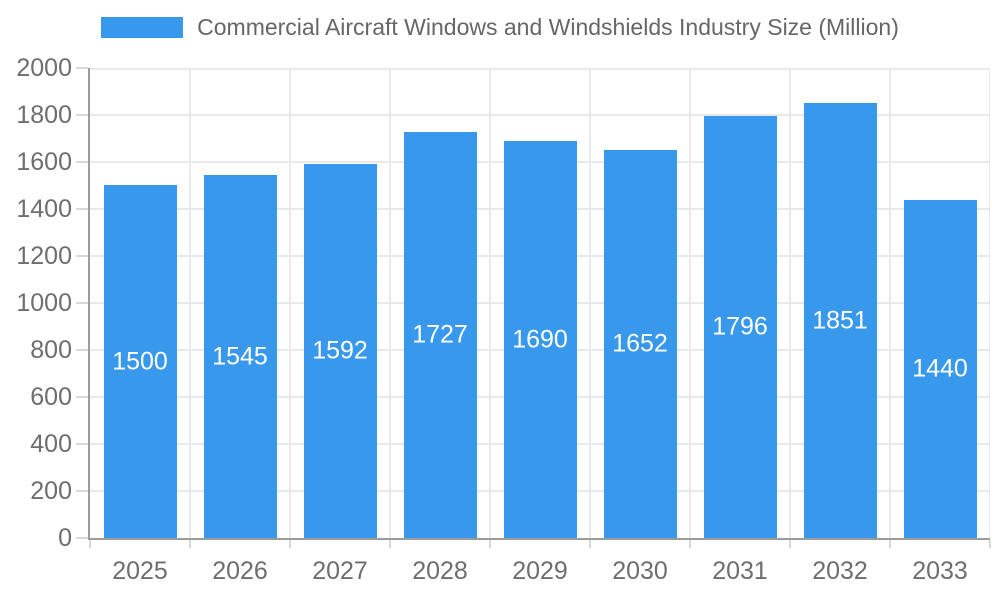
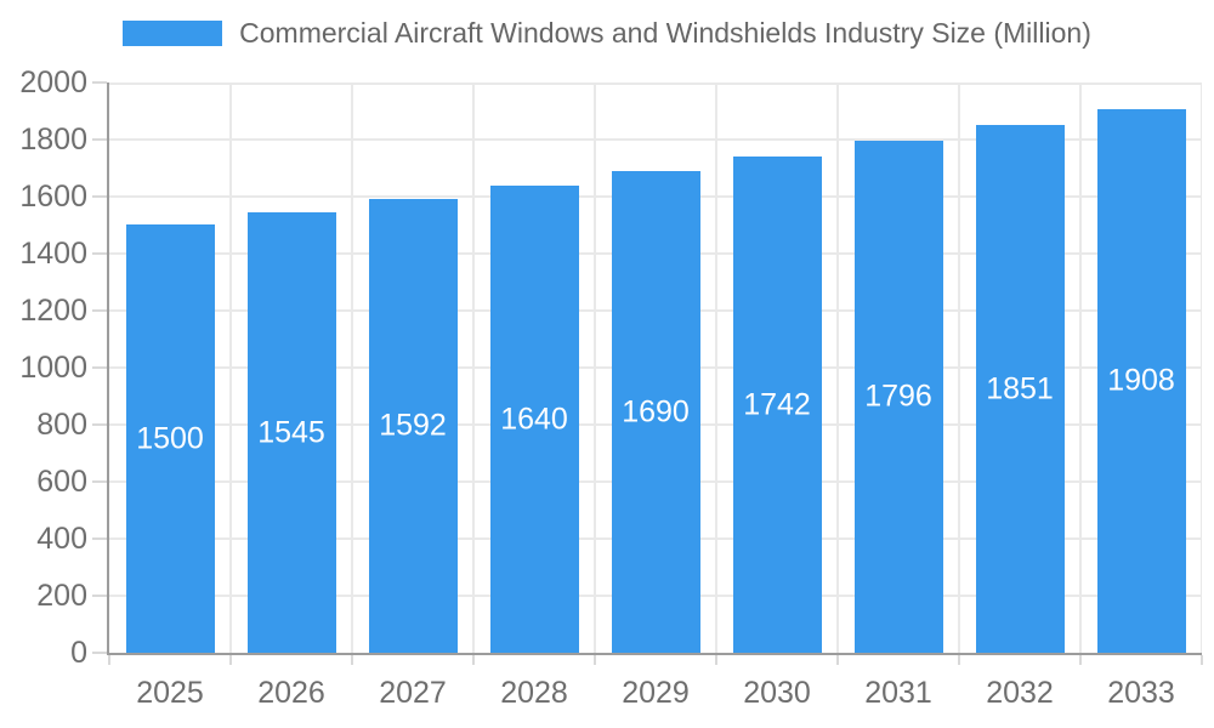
2028: 1727 -> 1640
2030: 1652 -> 1742
2033: 1440 -> 1908
